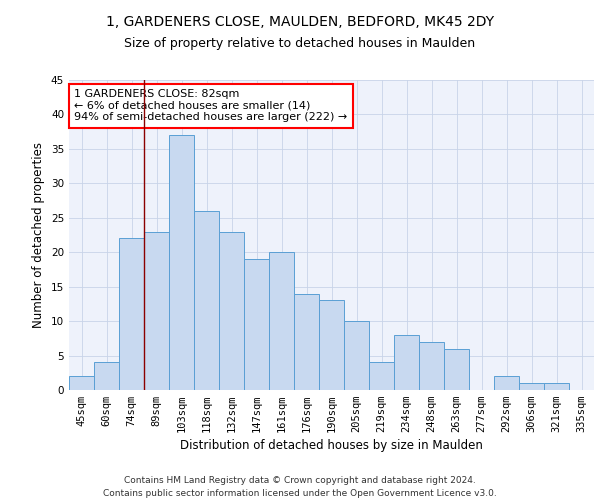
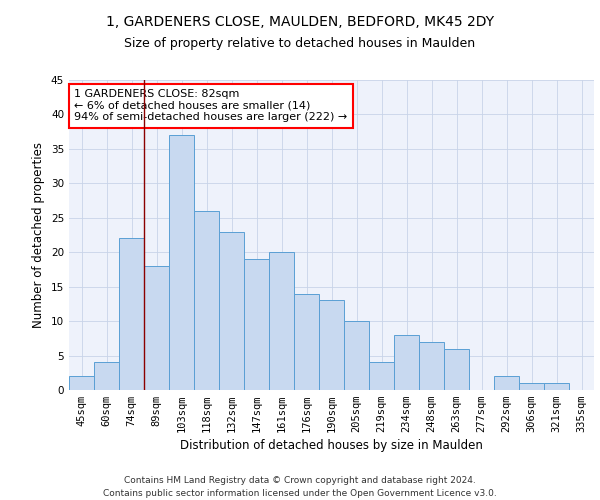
89sqm: 23 -> 18
